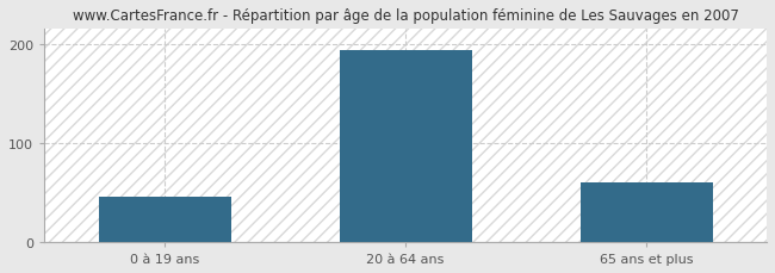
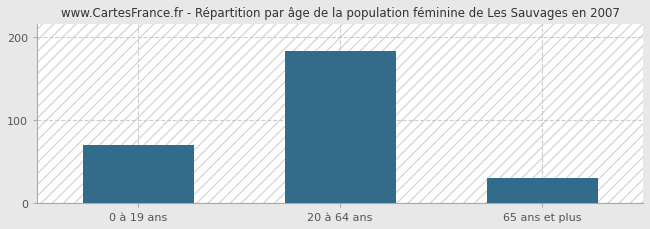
0 à 19 ans: 46 -> 70
20 à 64 ans: 194 -> 183
65 ans et plus: 60 -> 30
